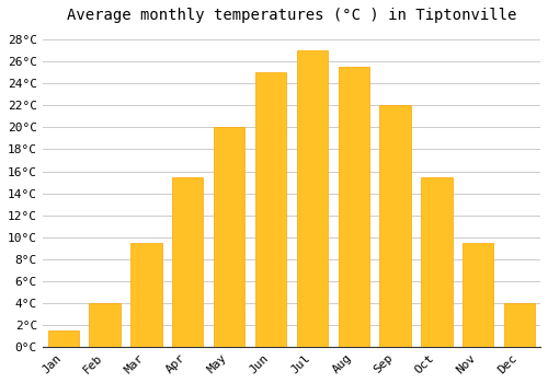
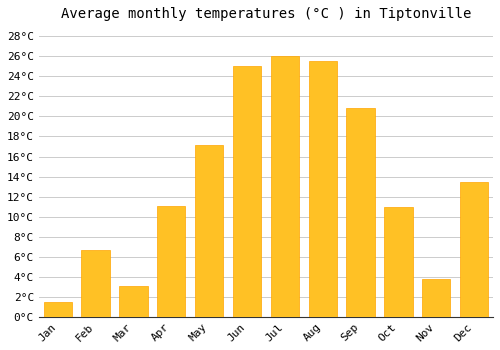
Feb: 4.0°C -> 6.7°C
Mar: 9.5°C -> 3.1°C
Apr: 15.5°C -> 11.1°C
May: 20.0°C -> 17.1°C
Jul: 27.0°C -> 26.0°C
Sep: 22.0°C -> 20.8°C
Oct: 15.5°C -> 11.0°C
Nov: 9.5°C -> 3.8°C
Dec: 4.0°C -> 13.5°C
